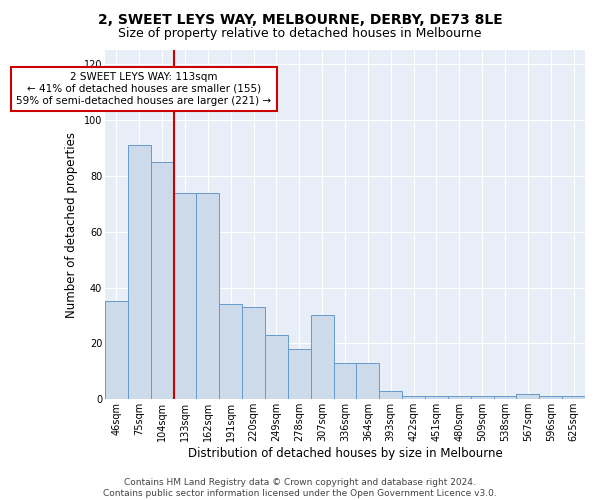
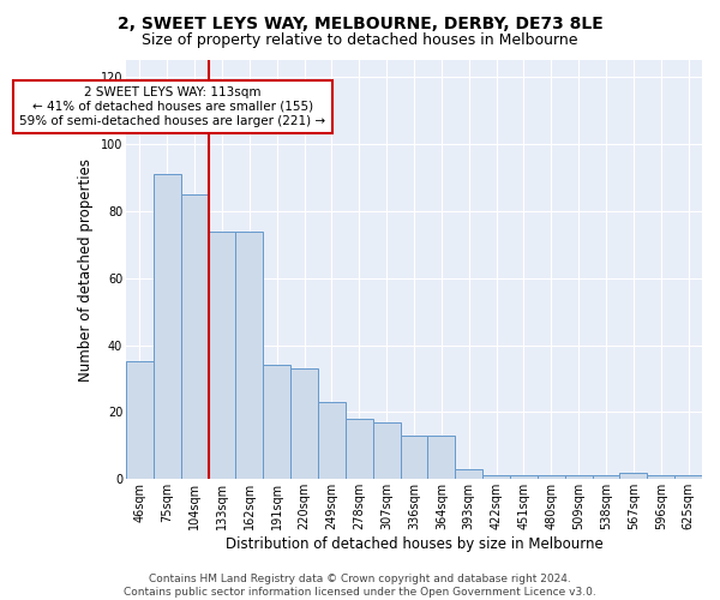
307sqm: 30 -> 17
